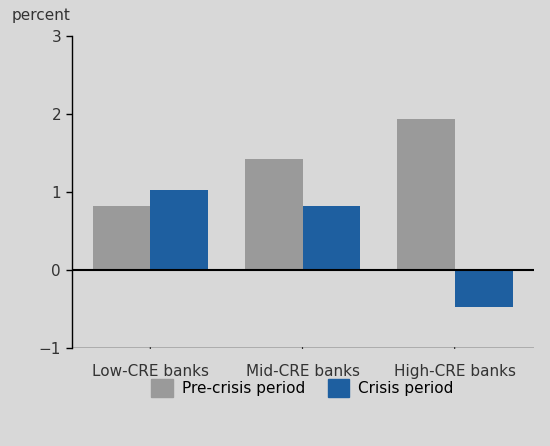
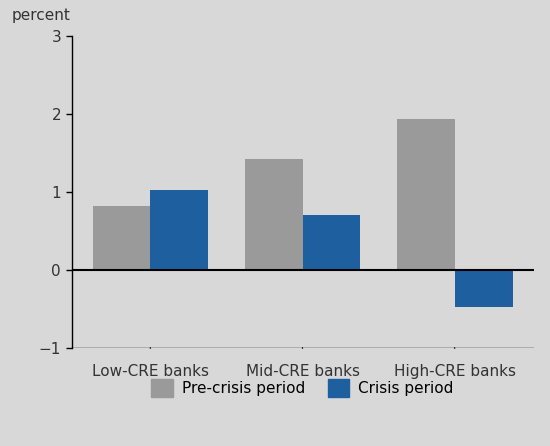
Crisis period/Mid-CRE banks: 0.82 -> 0.70
